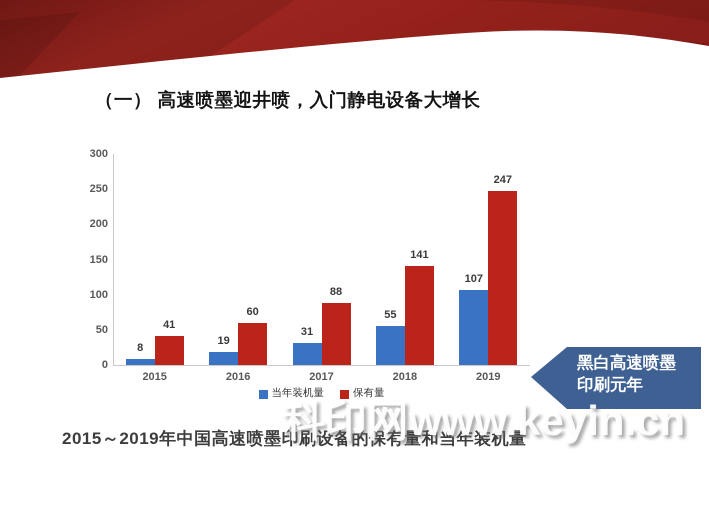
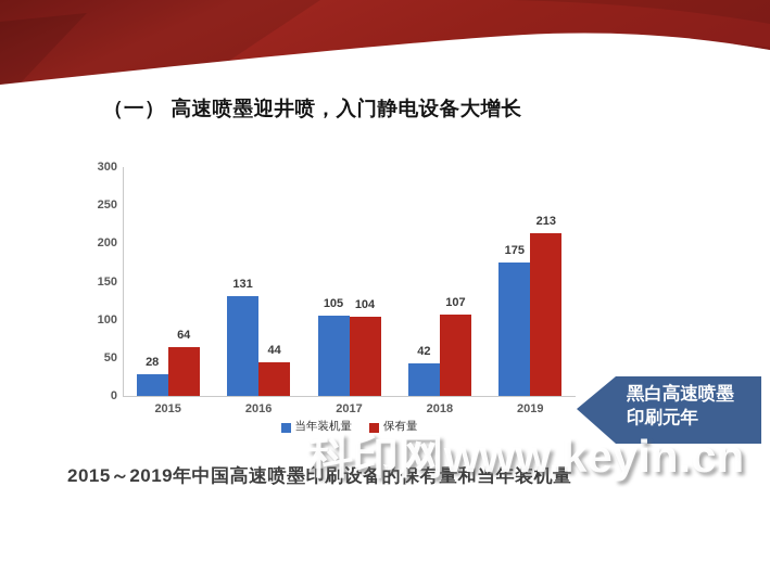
当年装机量/2015: 8 -> 28
保有量/2015: 41 -> 64
当年装机量/2016: 19 -> 131
保有量/2016: 60 -> 44
当年装机量/2017: 31 -> 105
保有量/2017: 88 -> 104
当年装机量/2018: 55 -> 42
保有量/2018: 141 -> 107
当年装机量/2019: 107 -> 175
保有量/2019: 247 -> 213
